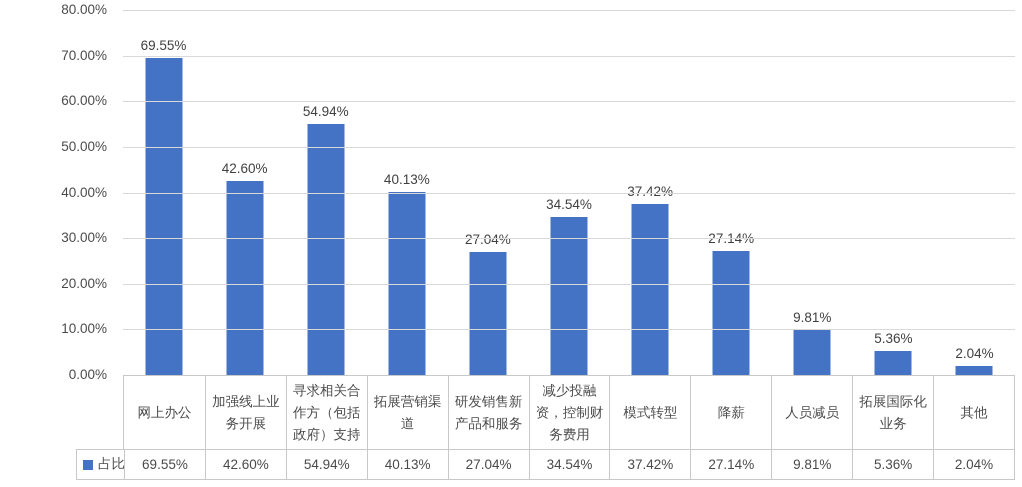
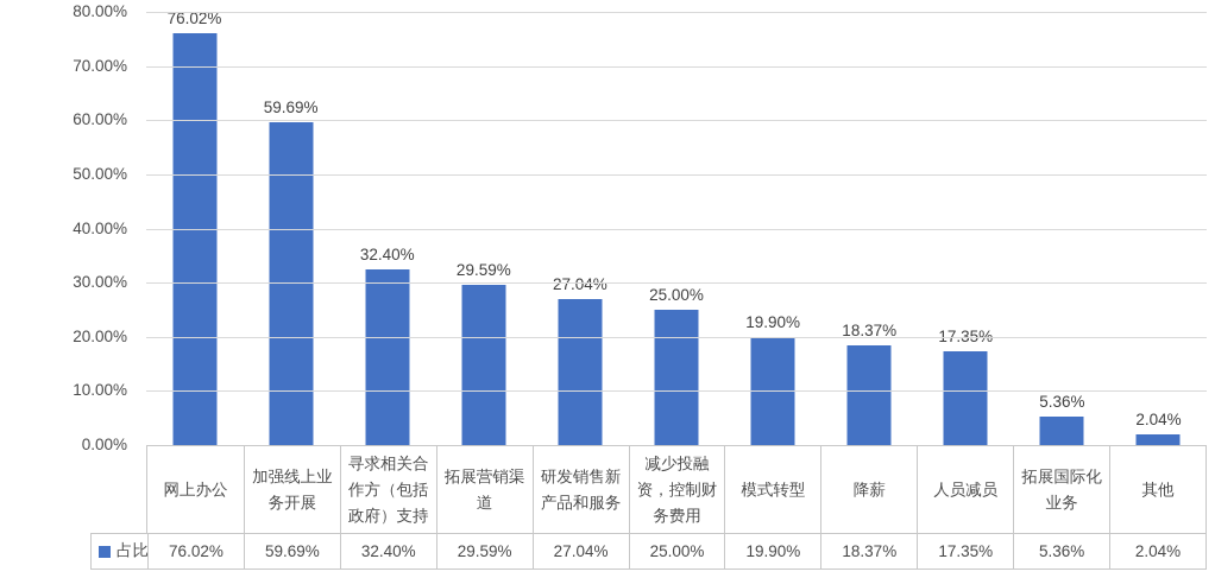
网上办公: 69.55% -> 76.02%
加强线上业务开展: 42.60% -> 59.69%
寻求相关合作方（包括政府）支持: 54.94% -> 32.40%
拓展营销渠道: 40.13% -> 29.59%
减少投融资，控制财务费用: 34.54% -> 25.00%
模式转型: 37.42% -> 19.90%
降薪: 27.14% -> 18.37%
人员减员: 9.81% -> 17.35%
